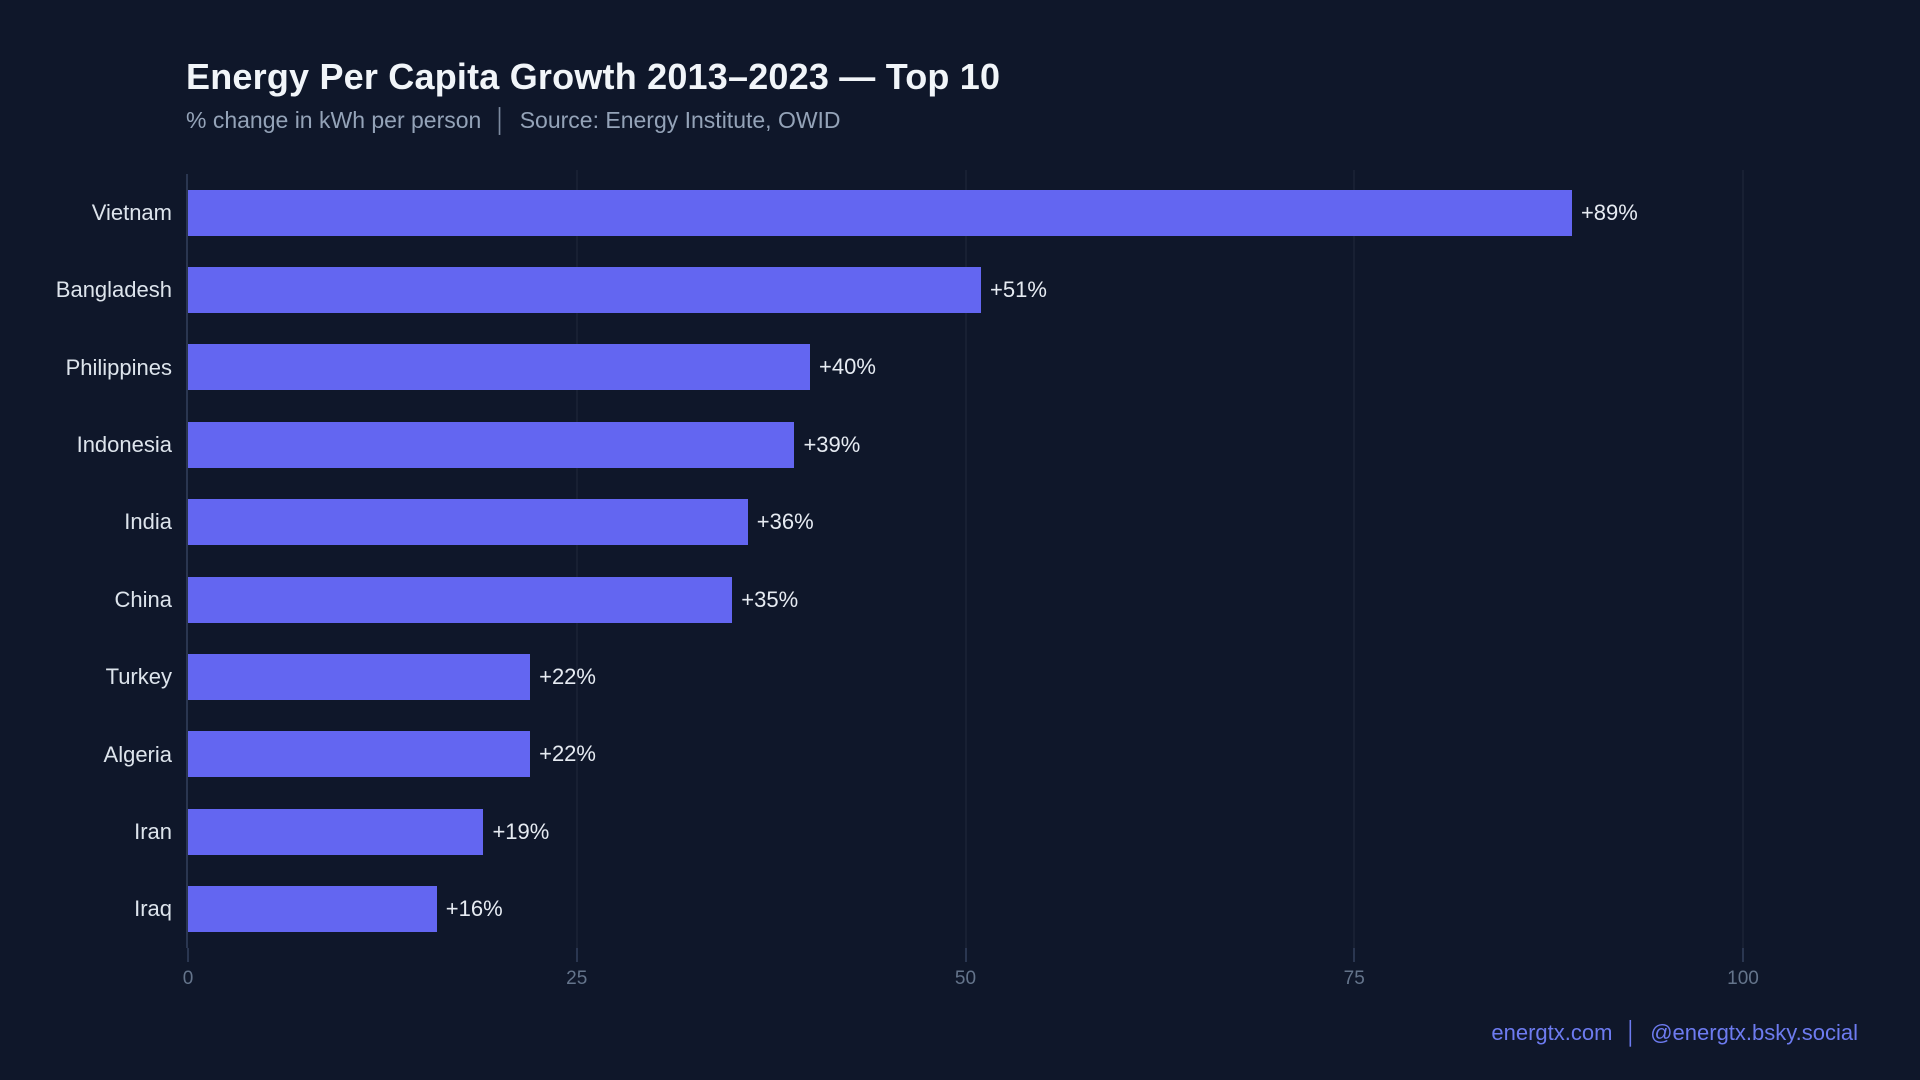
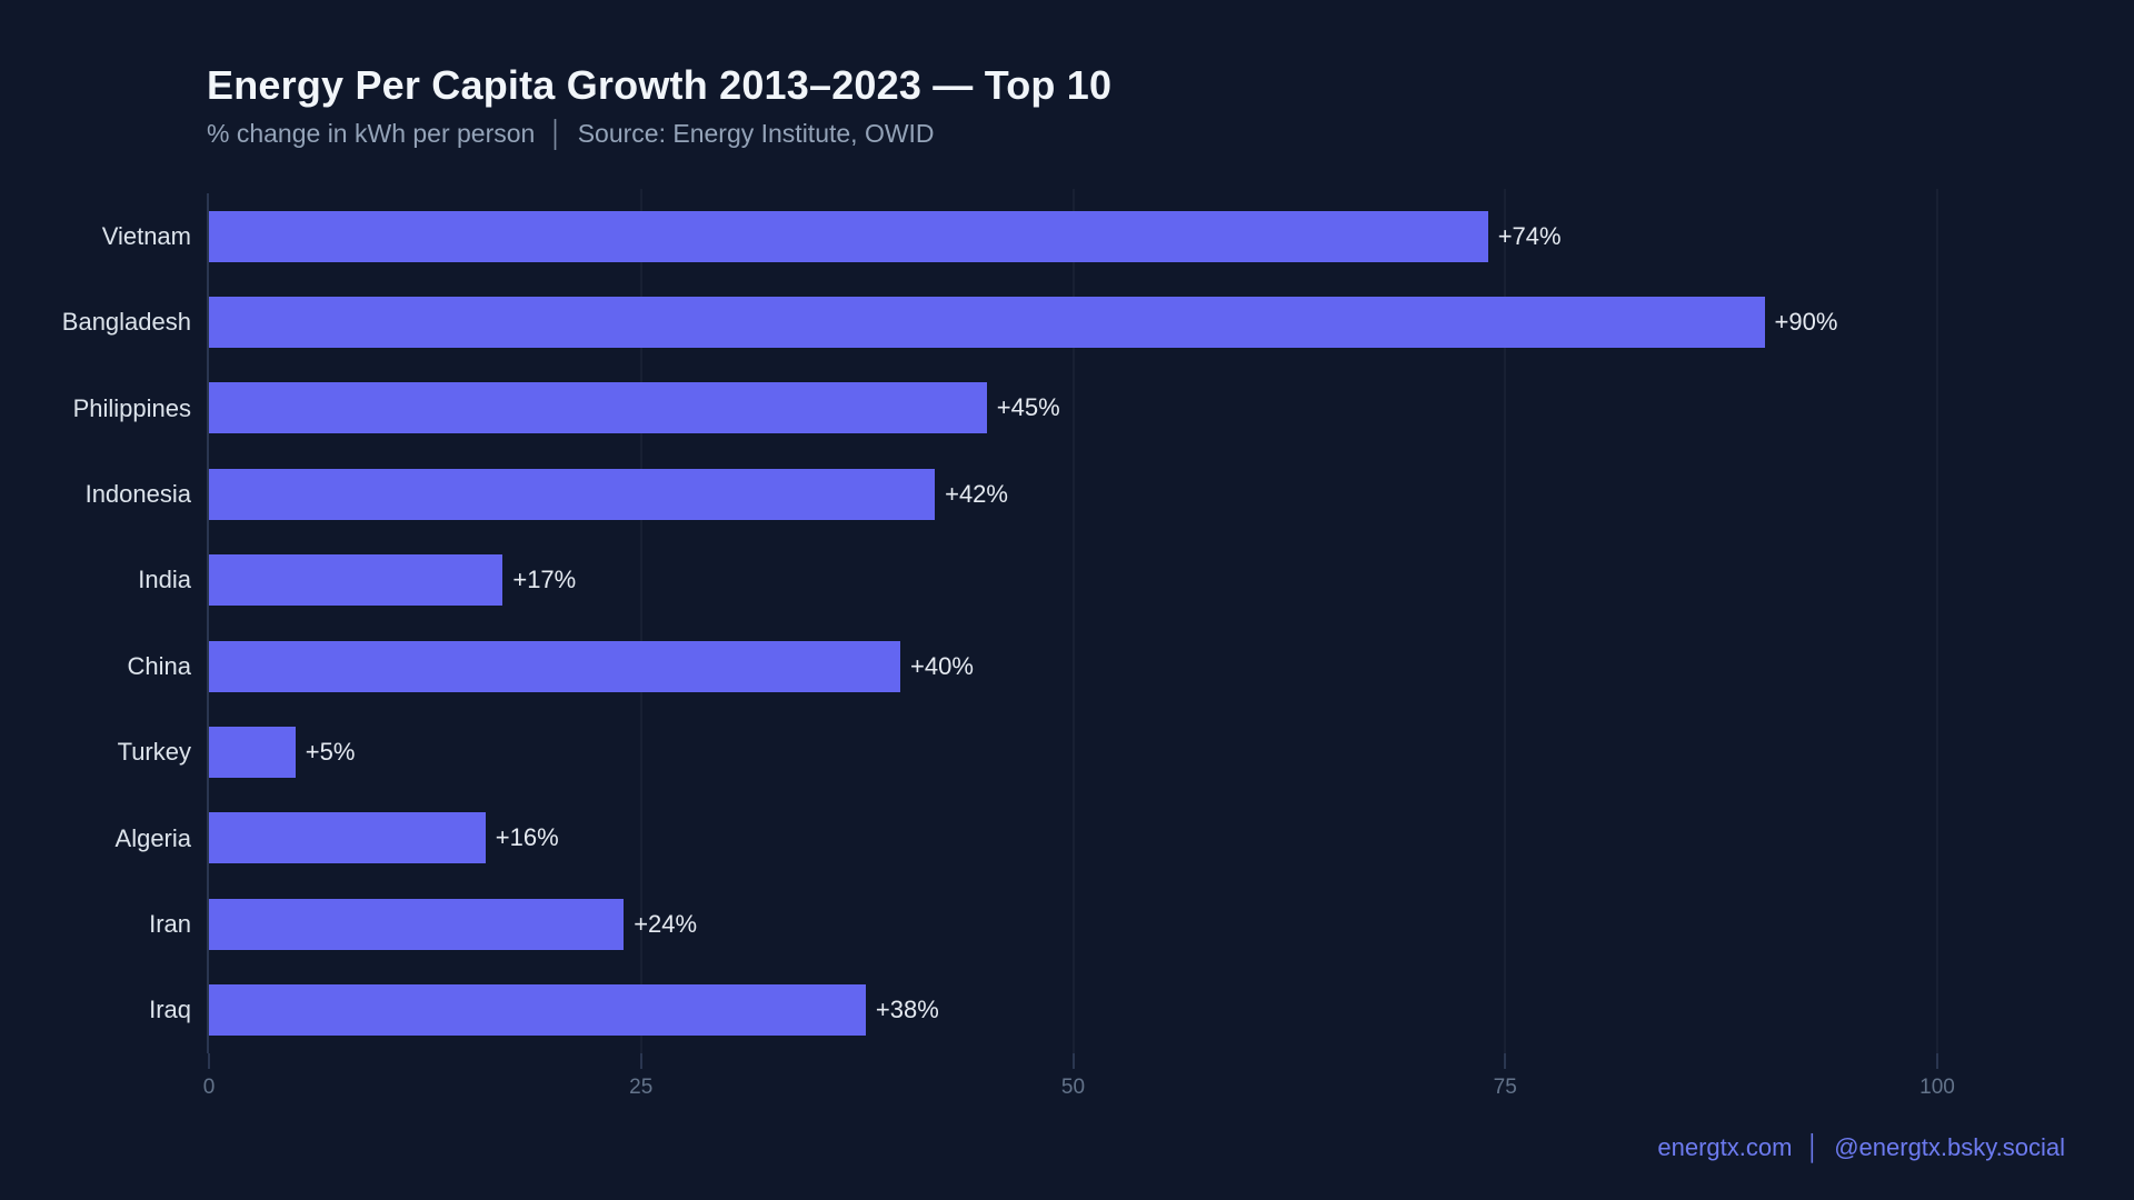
Vietnam: +89% -> +74%
Bangladesh: +51% -> +90%
Philippines: +40% -> +45%
Indonesia: +39% -> +42%
India: +36% -> +17%
China: +35% -> +40%
Turkey: +22% -> +5%
Algeria: +22% -> +16%
Iran: +19% -> +24%
Iraq: +16% -> +38%
